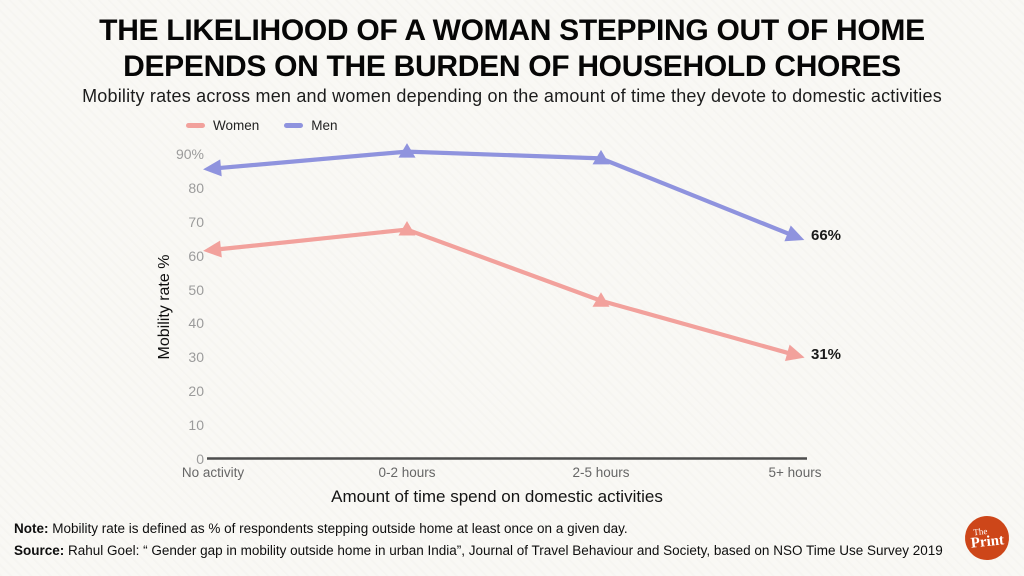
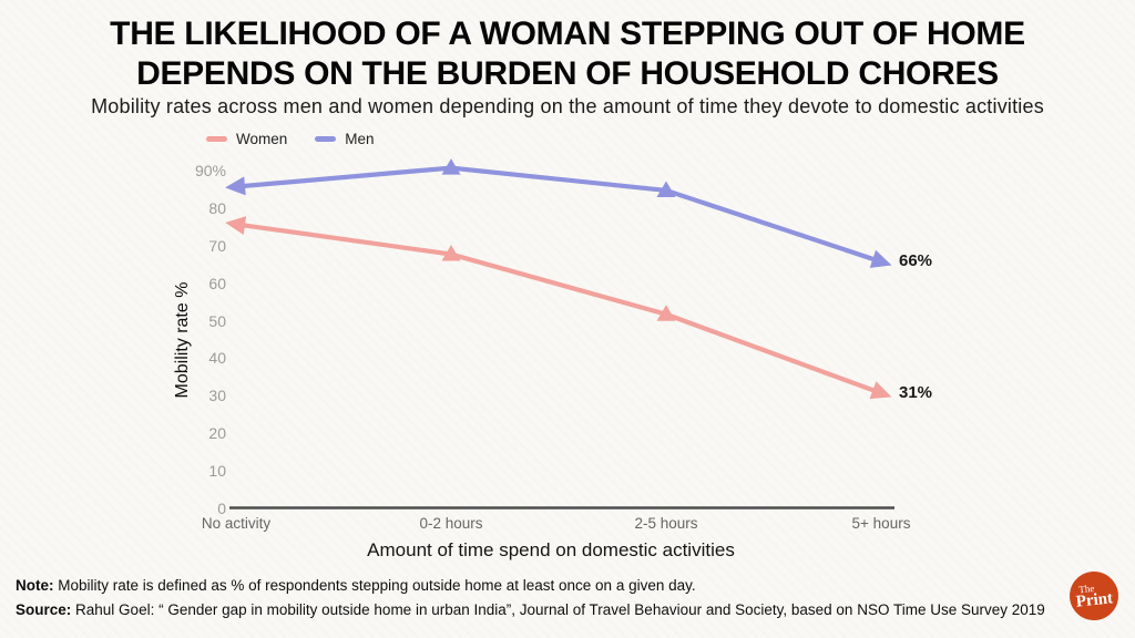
Women/No activity: 62% -> 76%
Women/2-5 hours: 47% -> 52%
Men/2-5 hours: 89% -> 85%
